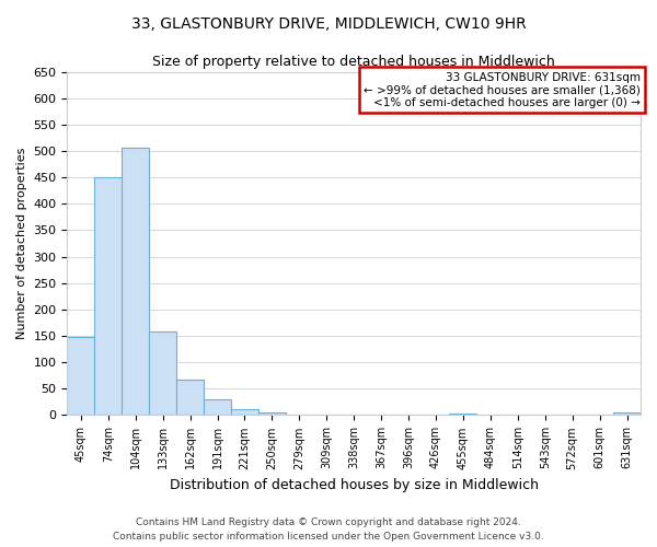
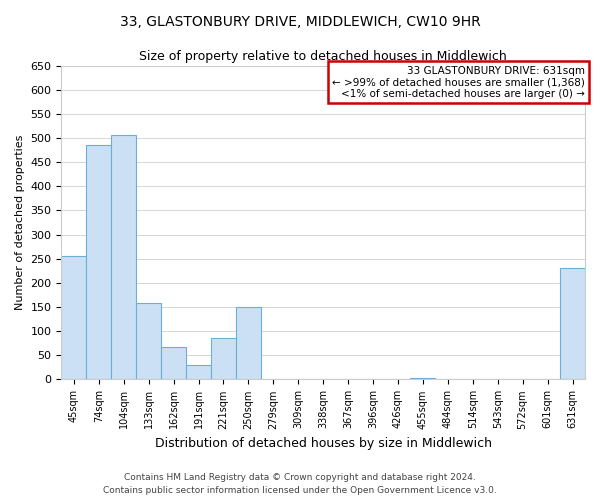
45sqm: 148 -> 255
74sqm: 450 -> 485
221sqm: 12 -> 85
250sqm: 6 -> 150
631sqm: 5 -> 230
